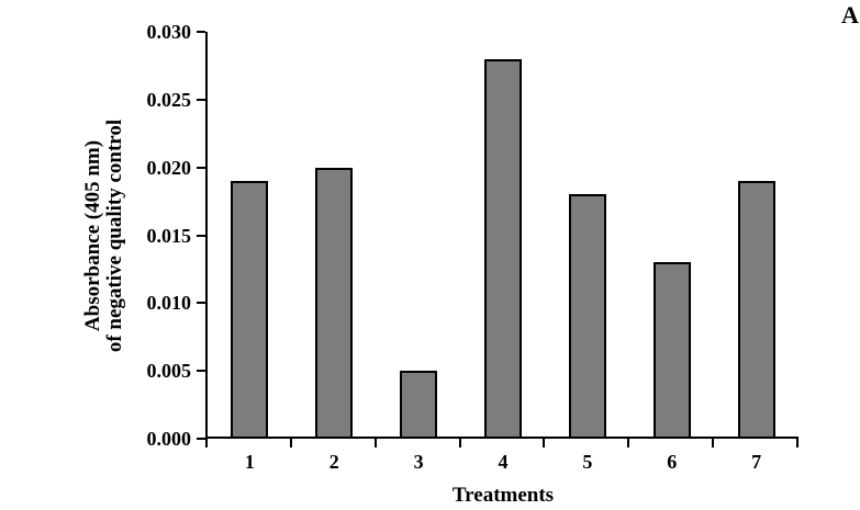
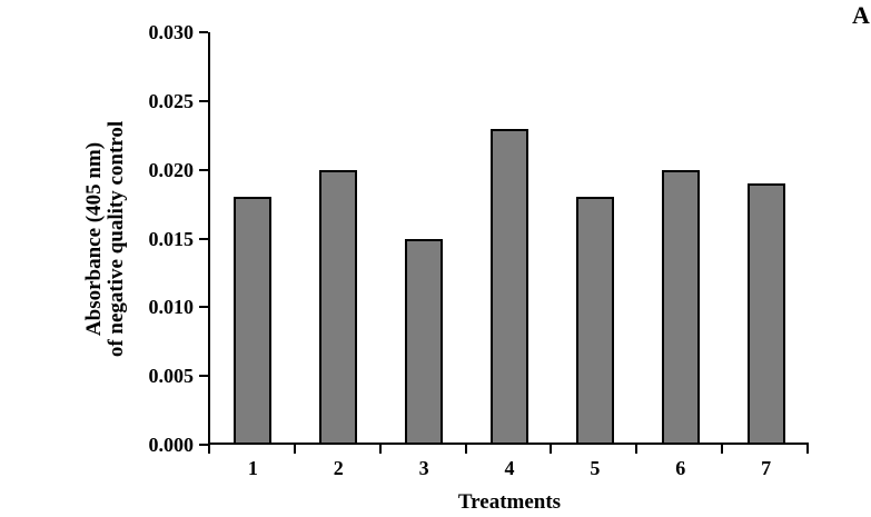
1: 0.019 -> 0.018
3: 0.005 -> 0.015
4: 0.028 -> 0.023
6: 0.013 -> 0.020
